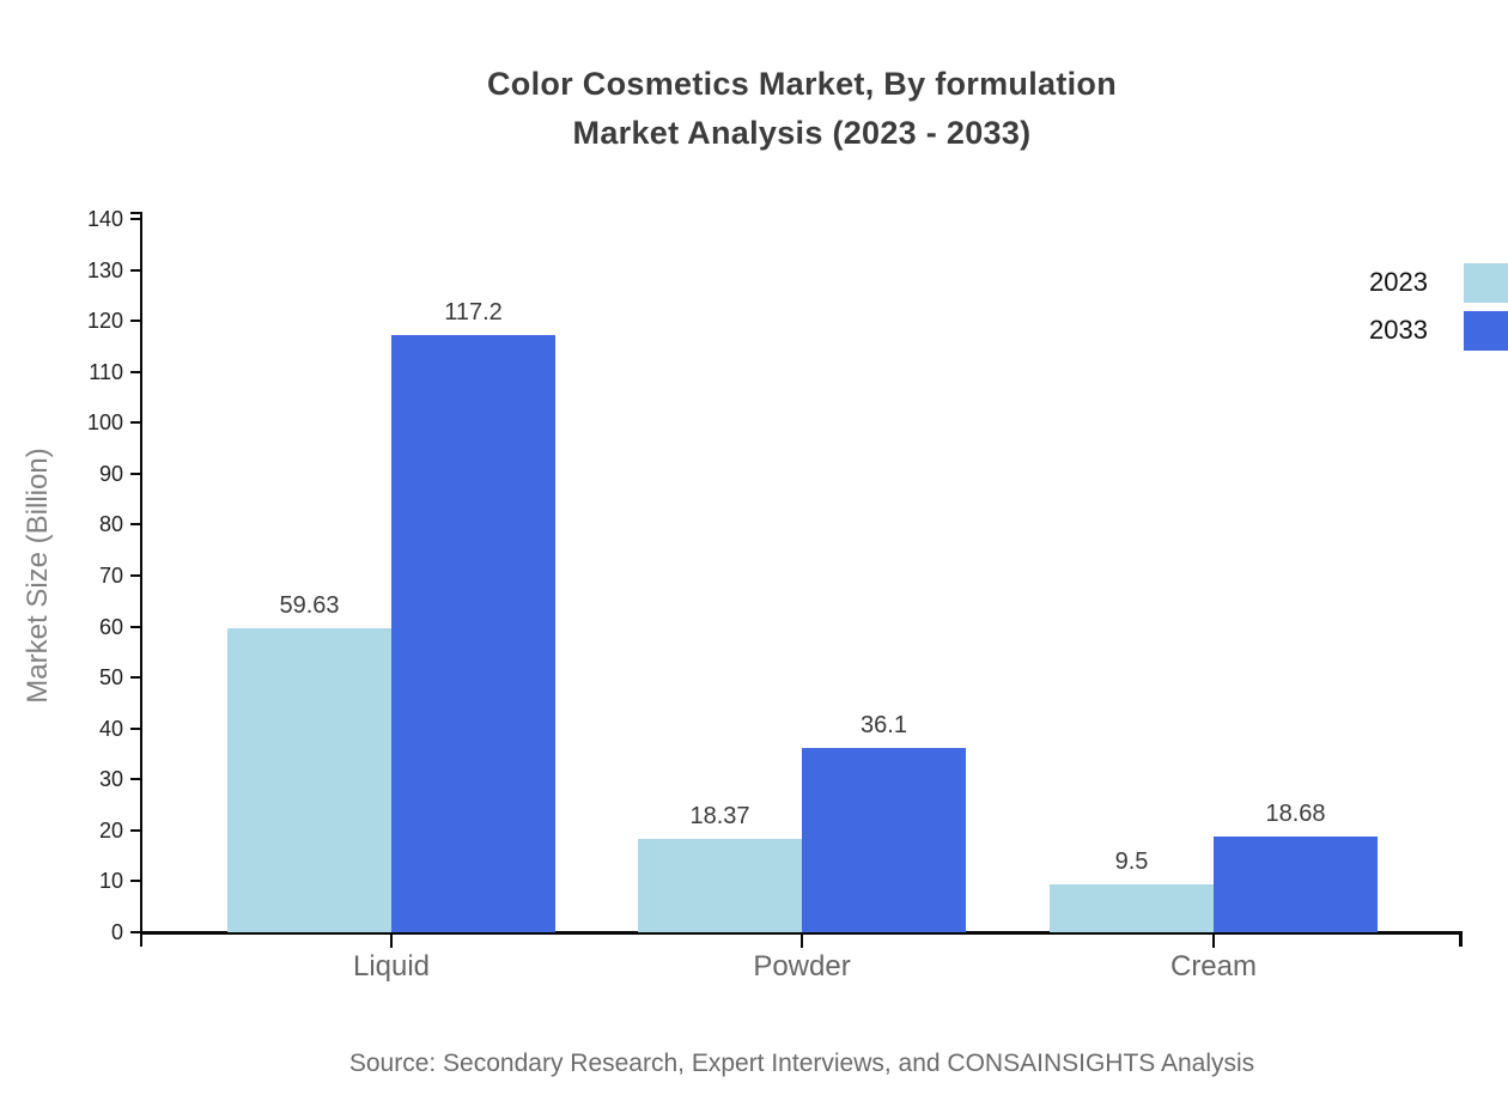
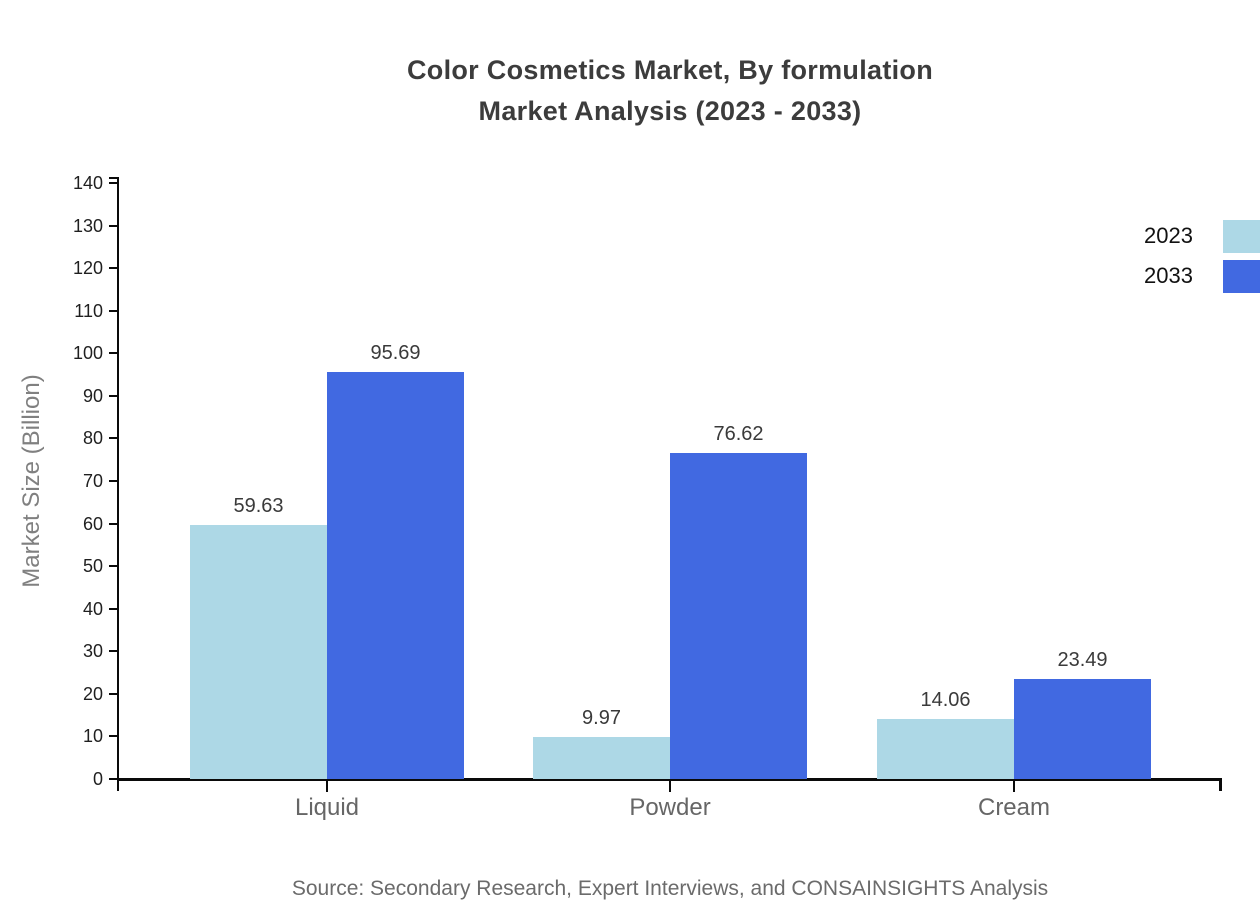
2033/Liquid: 117.2 -> 95.69
2023/Powder: 18.37 -> 9.97
2033/Powder: 36.1 -> 76.62
2023/Cream: 9.5 -> 14.06
2033/Cream: 18.68 -> 23.49
